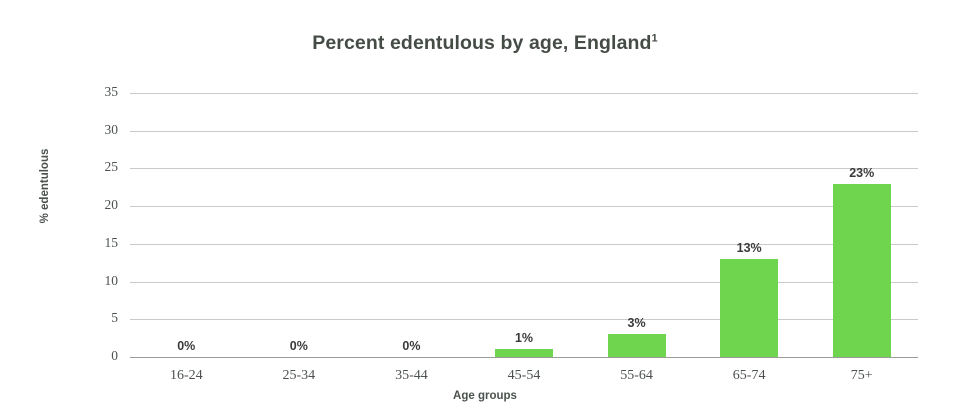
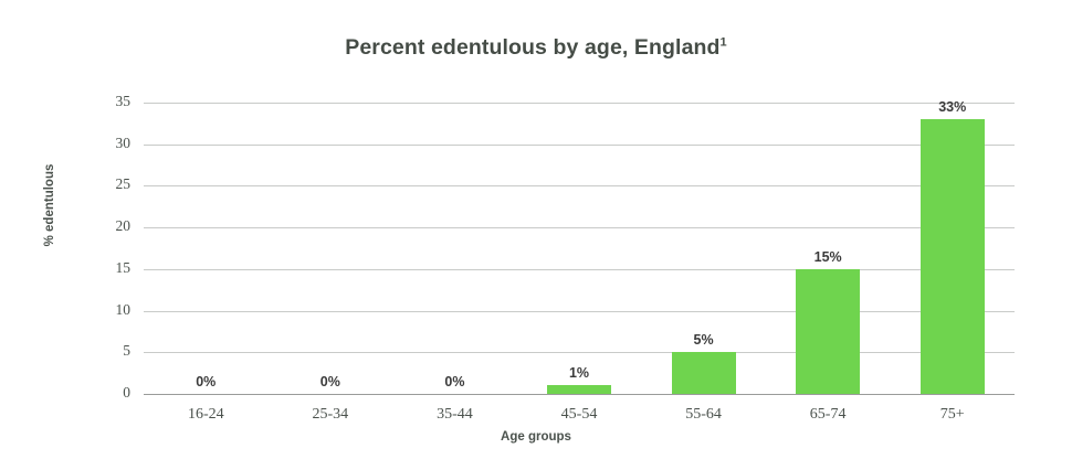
55-64: 3% -> 5%
65-74: 13% -> 15%
75+: 23% -> 33%
